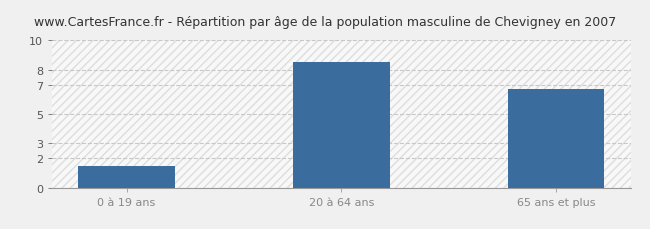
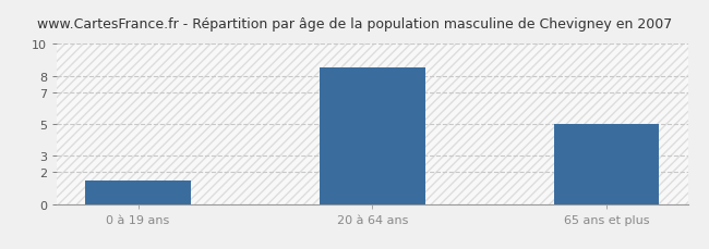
65 ans et plus: 6.7 -> 5.0
